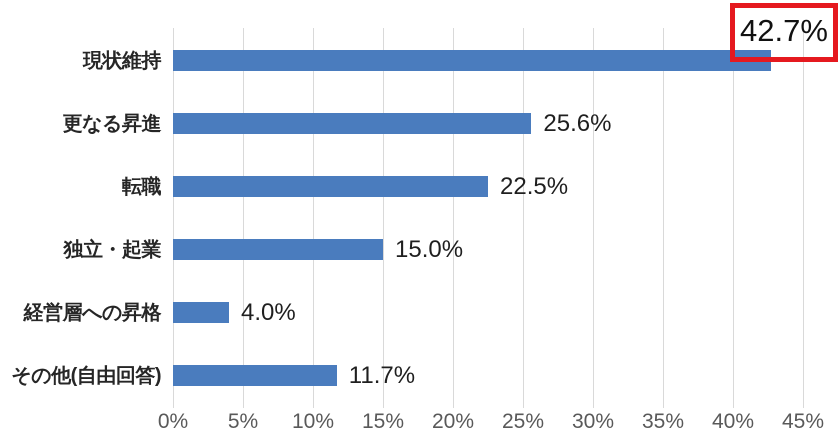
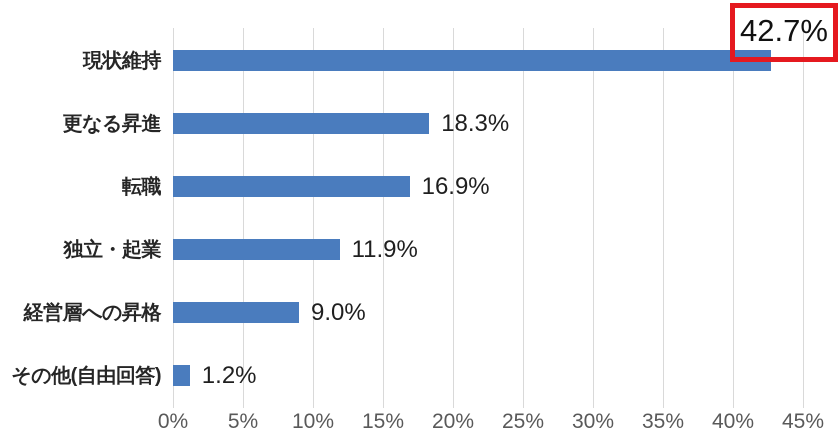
更なる昇進: 25.6% -> 18.3%
転職: 22.5% -> 16.9%
独立・起業: 15.0% -> 11.9%
経営層への昇格: 4.0% -> 9.0%
その他(自由回答): 11.7% -> 1.2%
